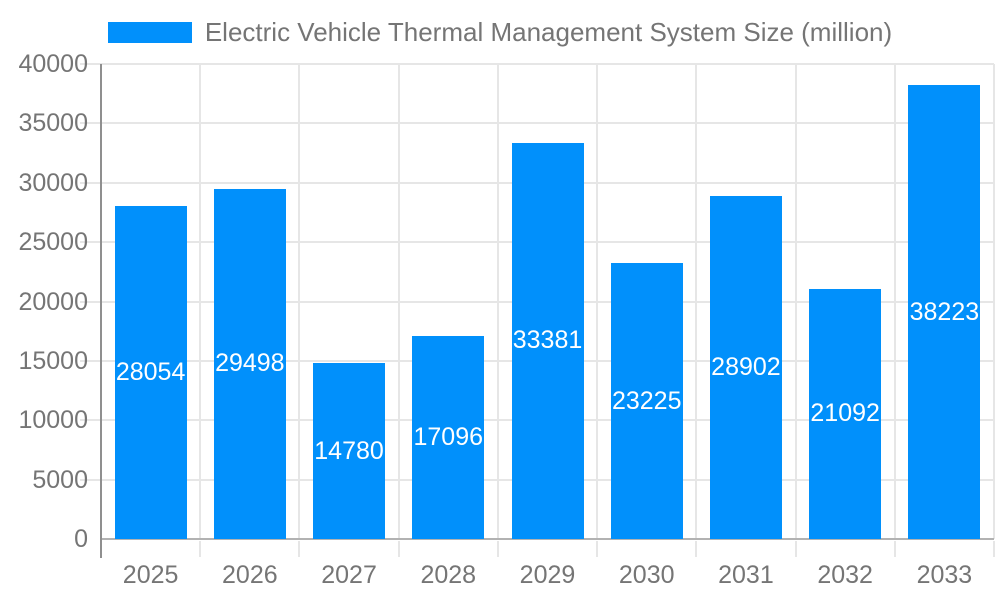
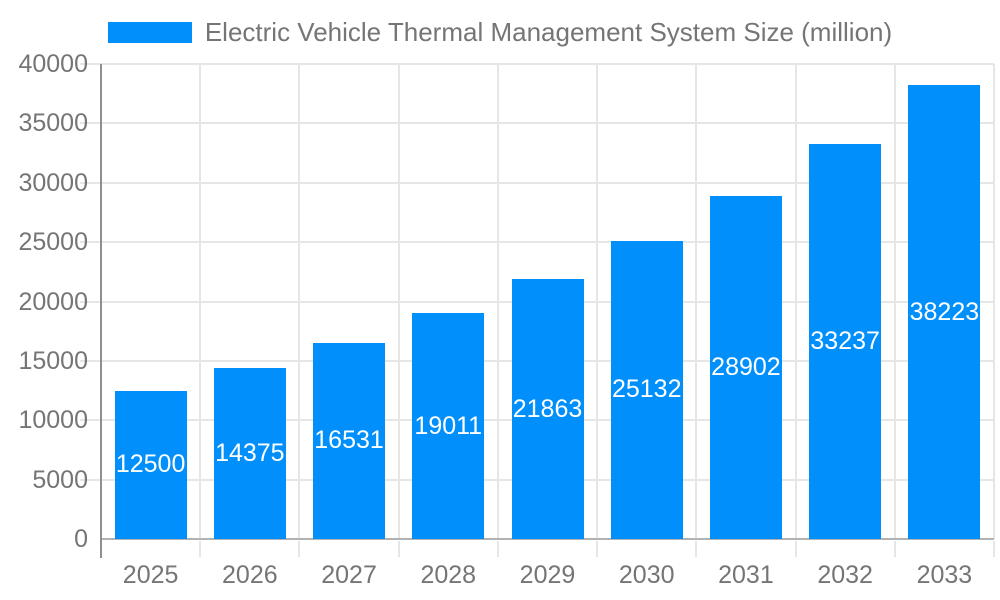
2025: 28054 -> 12500
2026: 29498 -> 14375
2027: 14780 -> 16531
2028: 17096 -> 19011
2029: 33381 -> 21863
2030: 23225 -> 25132
2032: 21092 -> 33237
